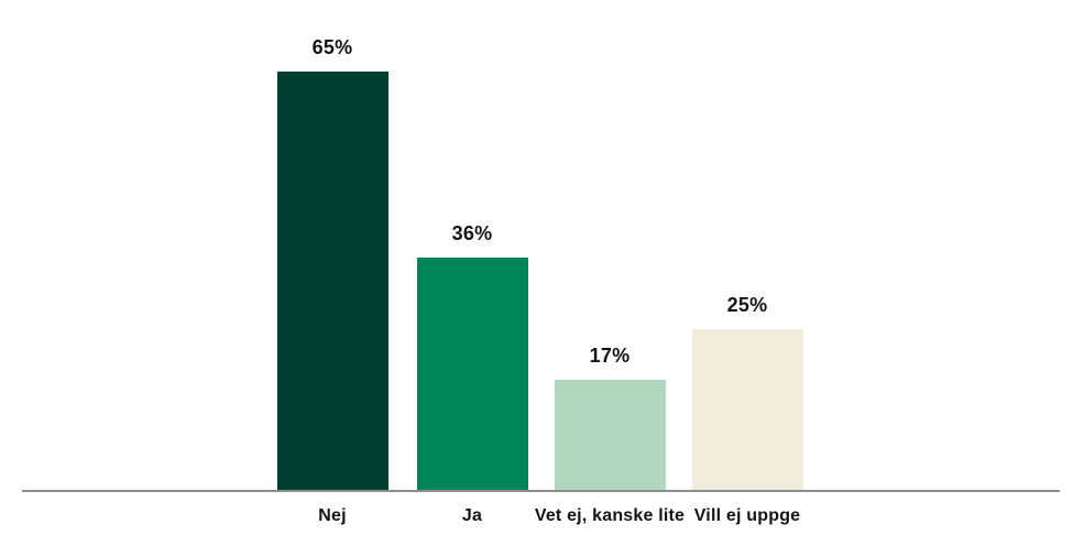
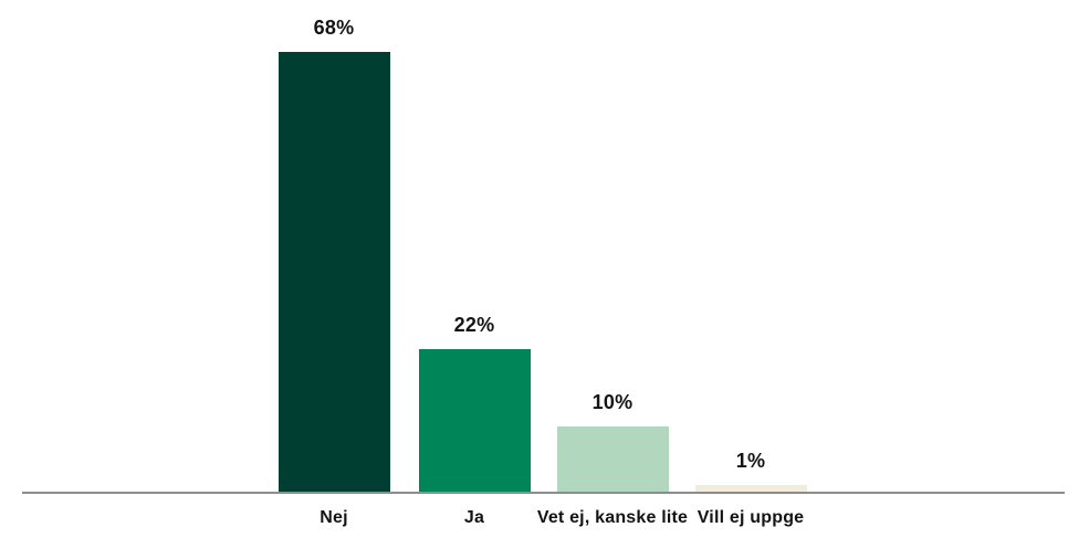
Nej: 65% -> 68%
Ja: 36% -> 22%
Vet ej, kanske lite: 17% -> 10%
Vill ej uppge: 25% -> 1%
